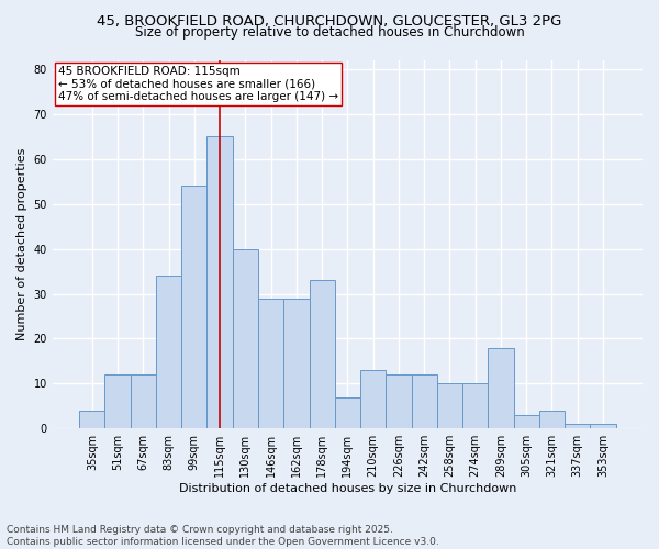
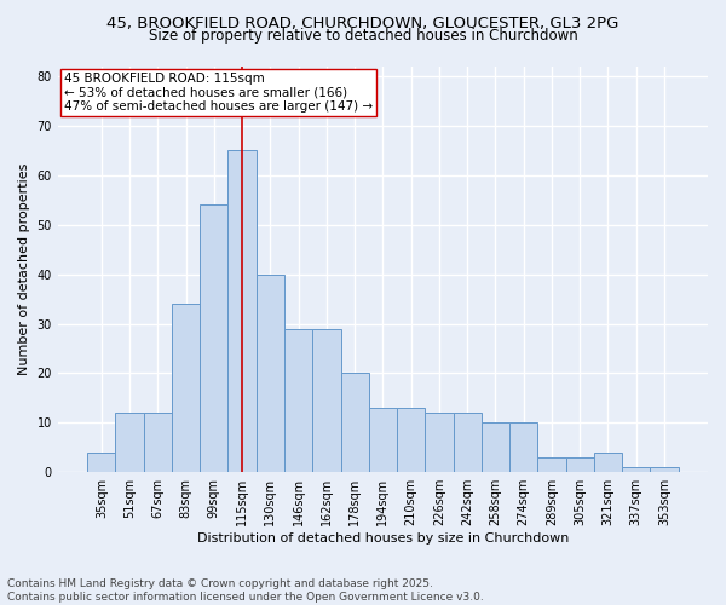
178sqm: 33 -> 20
194sqm: 7 -> 13
289sqm: 18 -> 3
